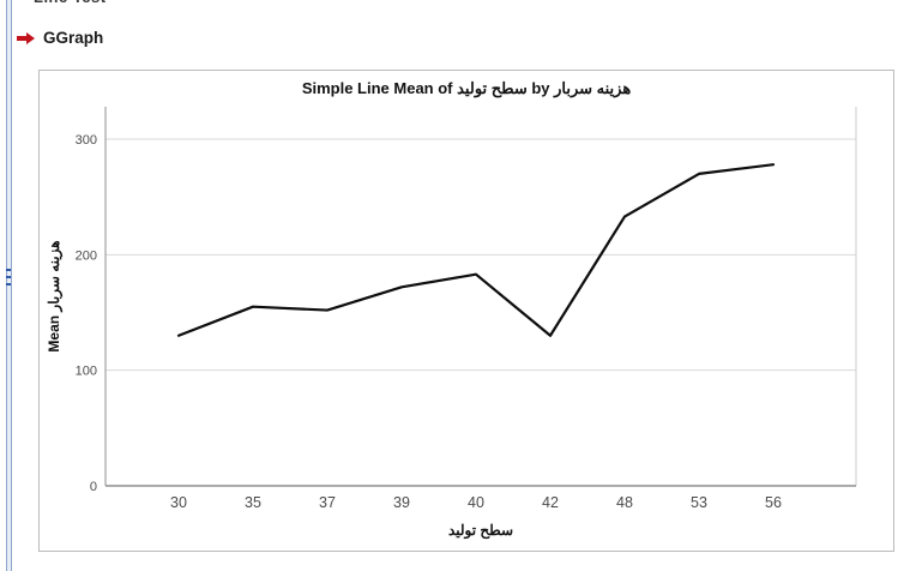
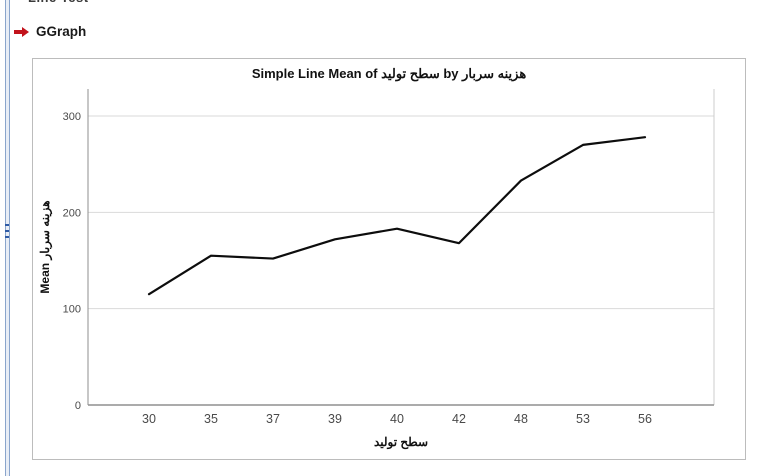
30: 130 -> 120
42: 130 -> 170
